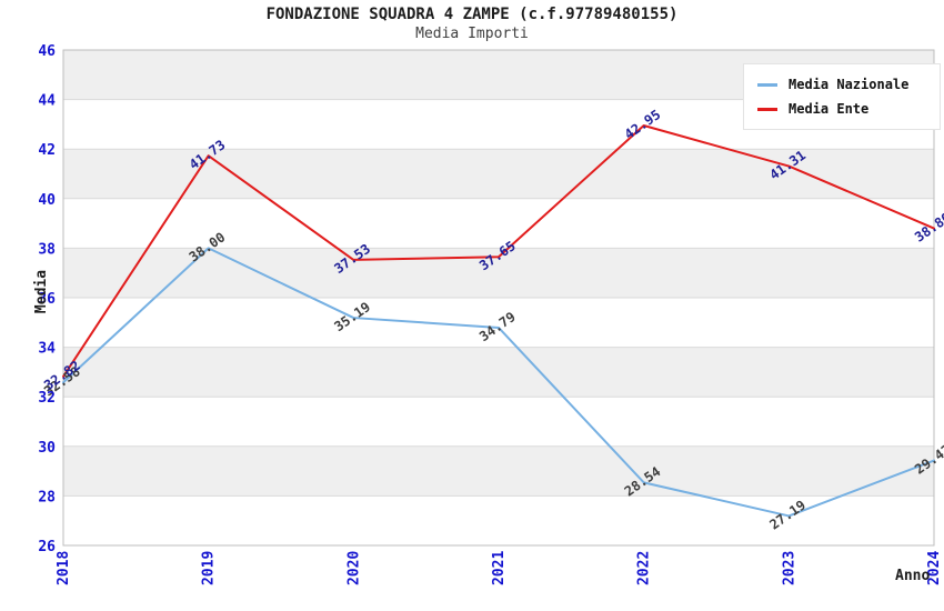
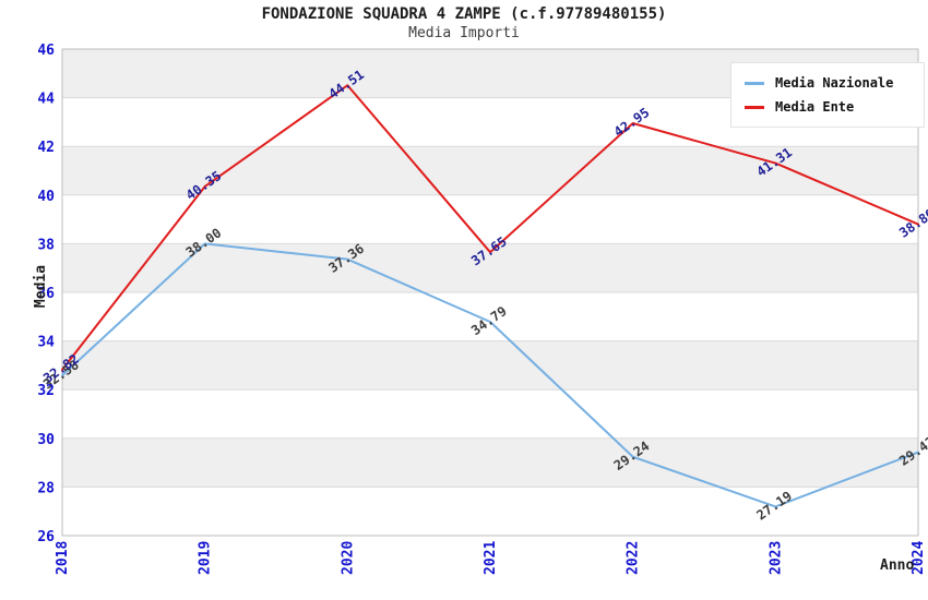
Media Ente/2019: 41.73 -> 40.35
Media Nazionale/2020: 35.19 -> 37.36
Media Ente/2020: 37.53 -> 44.51
Media Nazionale/2022: 28.54 -> 29.24
